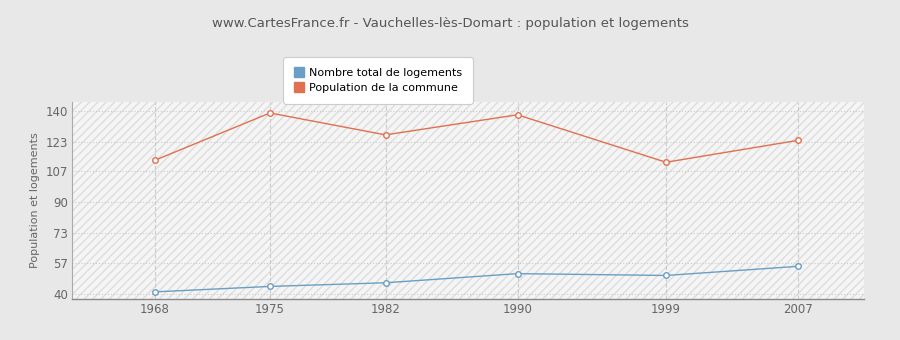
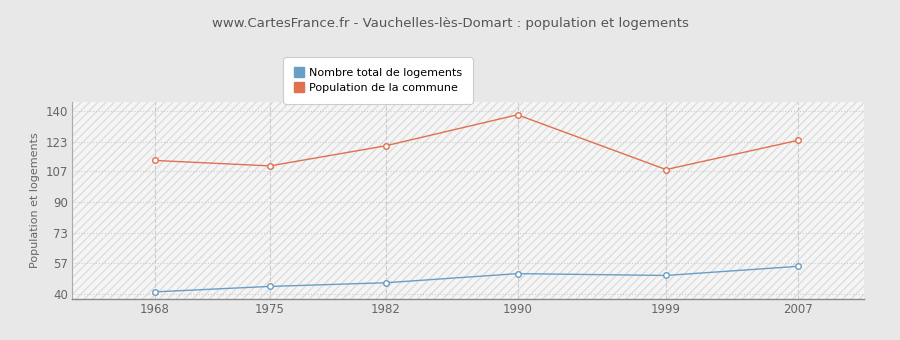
Population de la commune/1975: 139 -> 110
Population de la commune/1982: 127 -> 121
Population de la commune/1999: 112 -> 108
